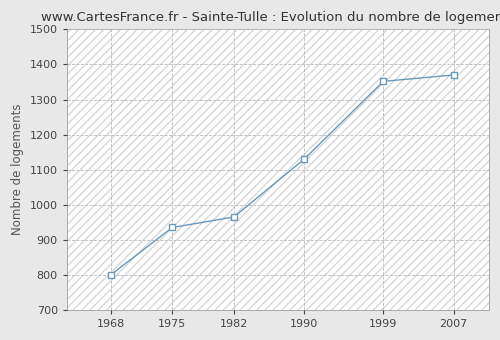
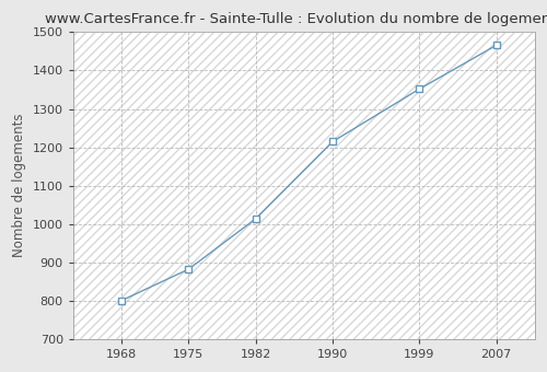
1975: 935 -> 882
1982: 965 -> 1014
1990: 1130 -> 1215
2007: 1370 -> 1466
